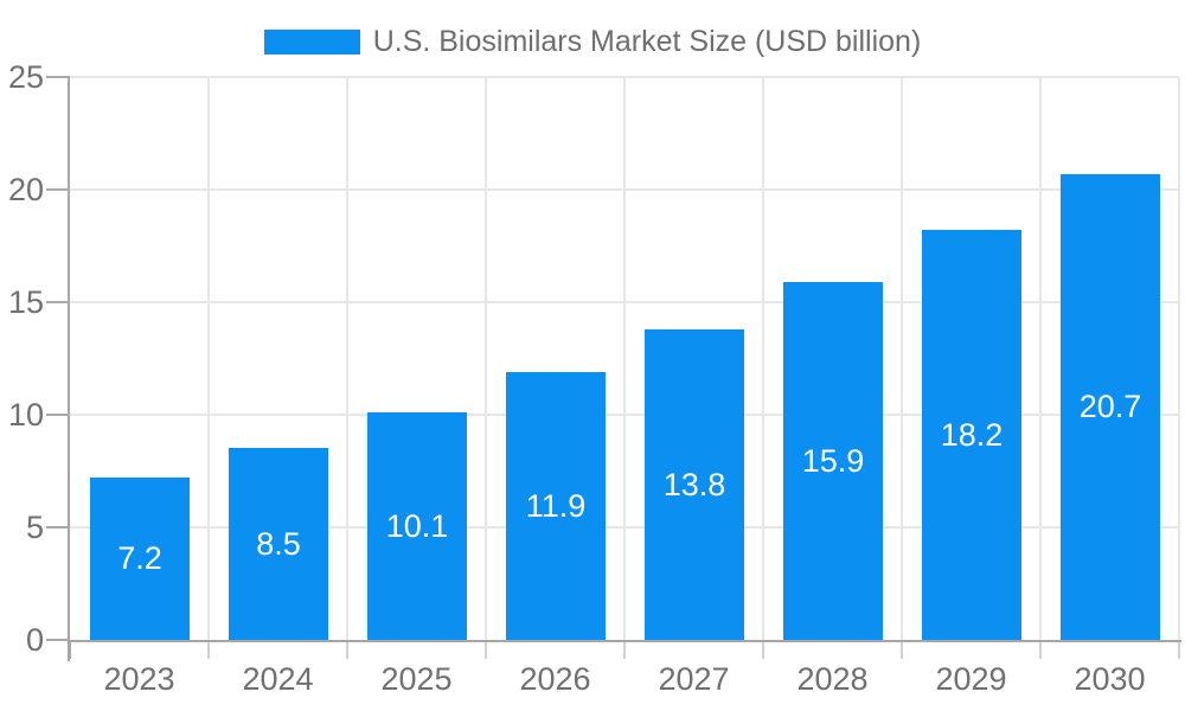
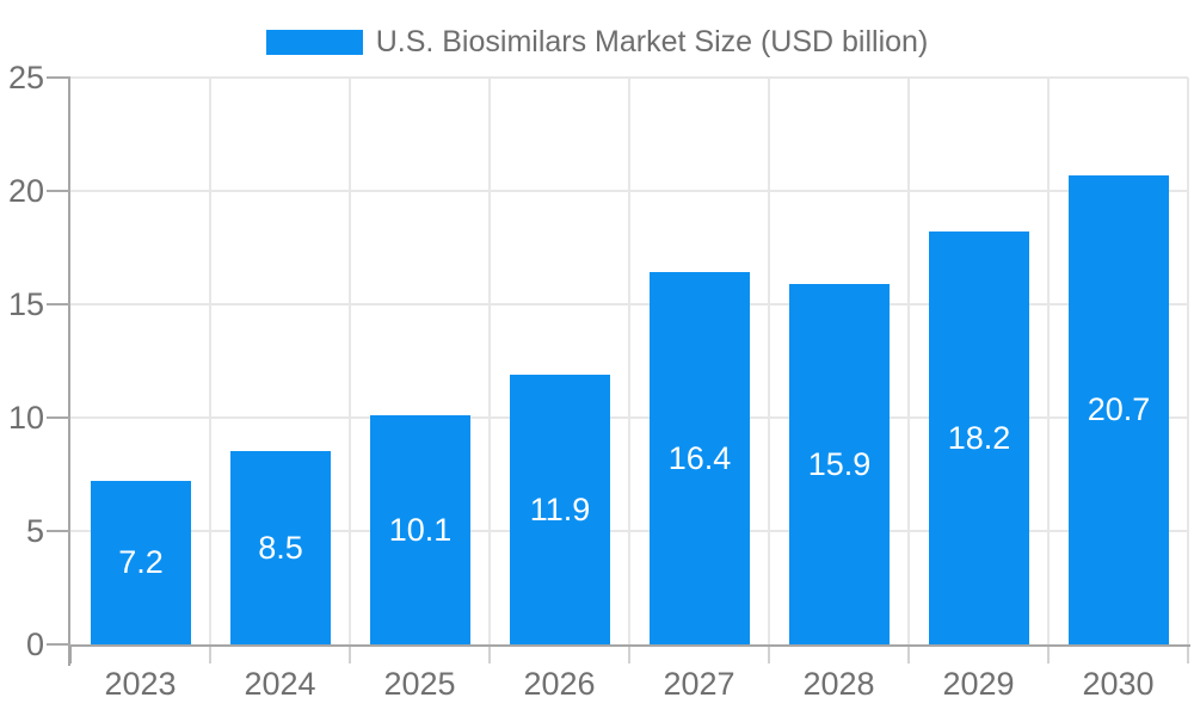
2027: 13.8 -> 16.4
